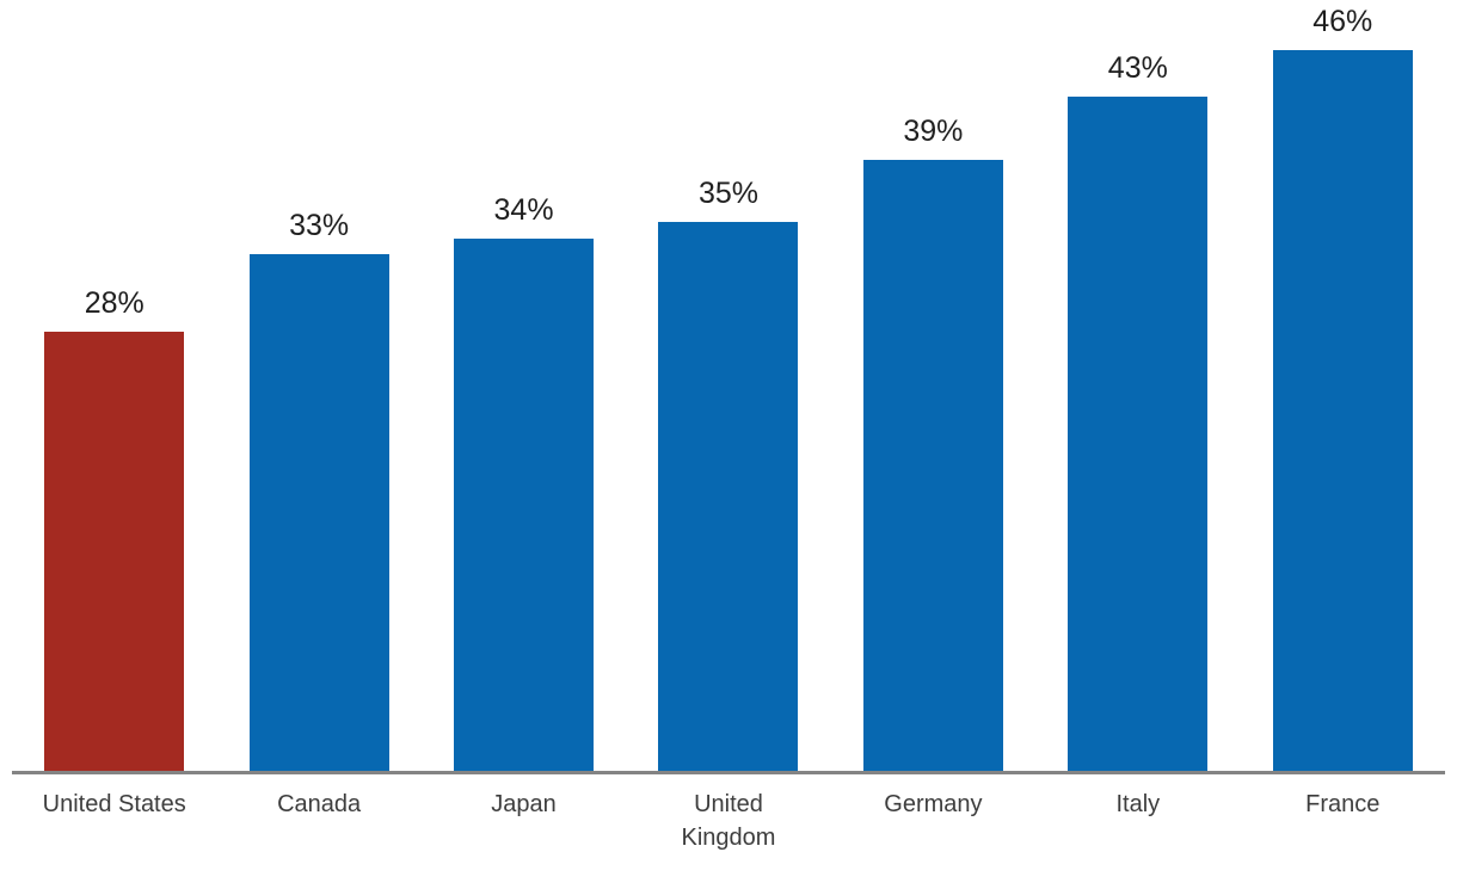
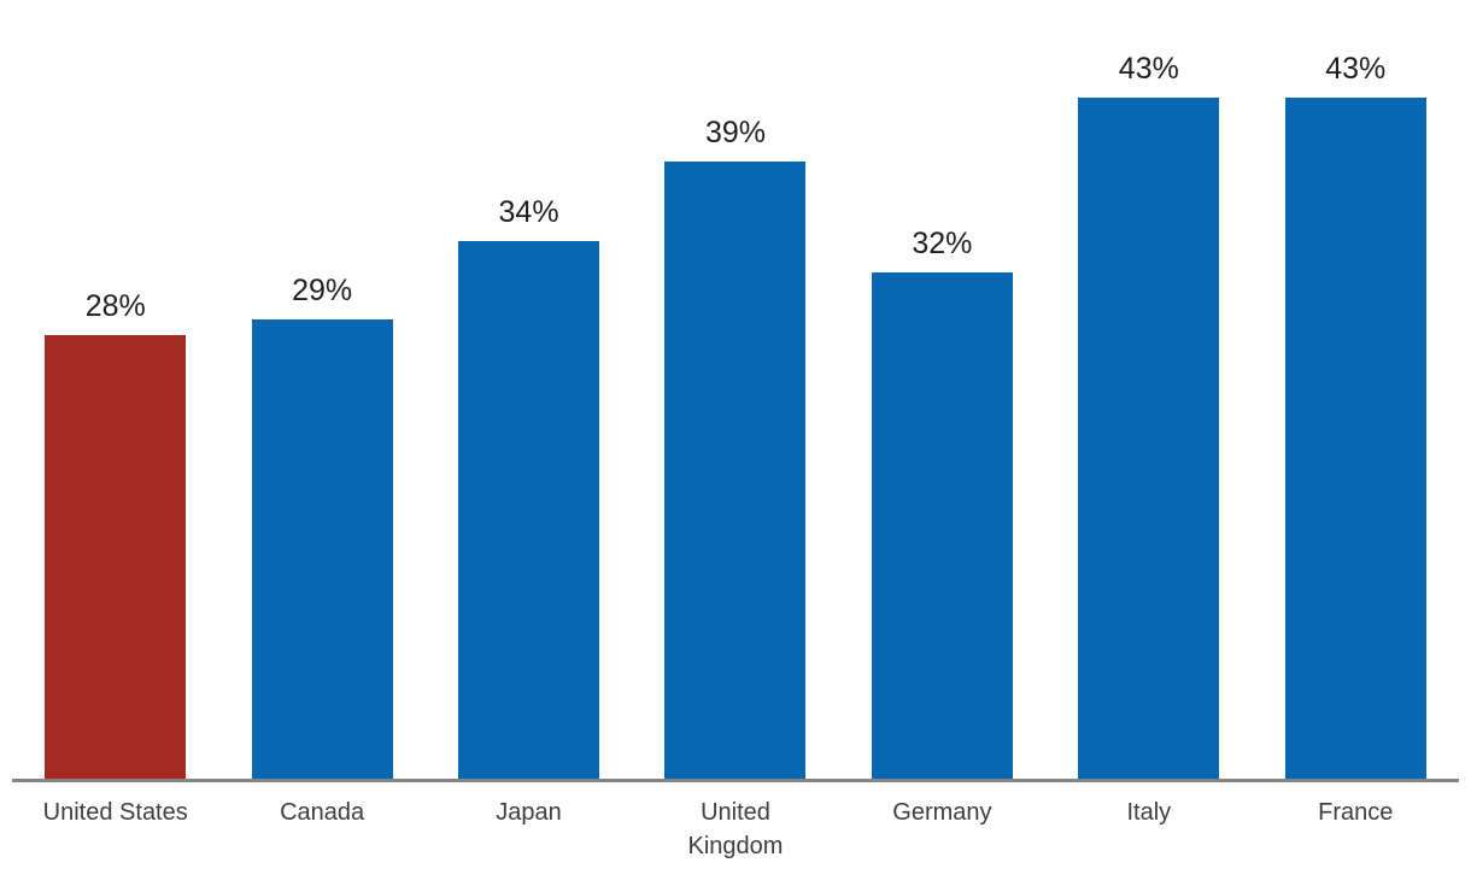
Canada: 33% -> 29%
United Kingdom: 35% -> 39%
Germany: 39% -> 32%
France: 46% -> 43%
